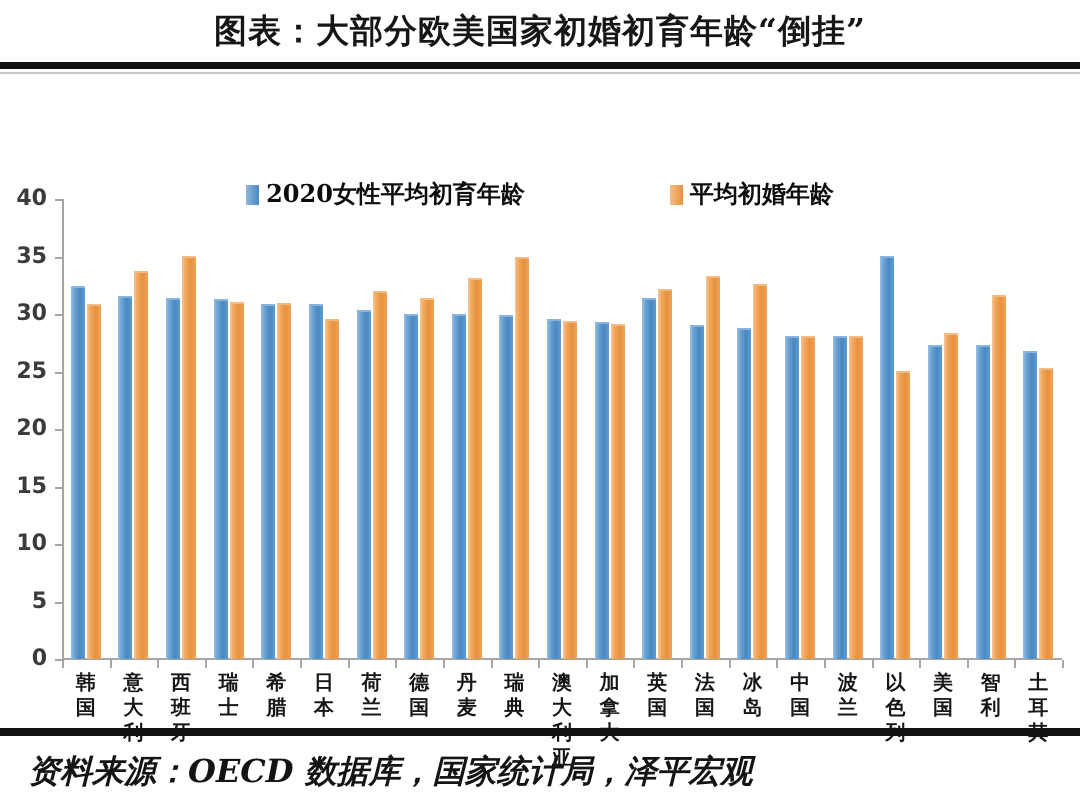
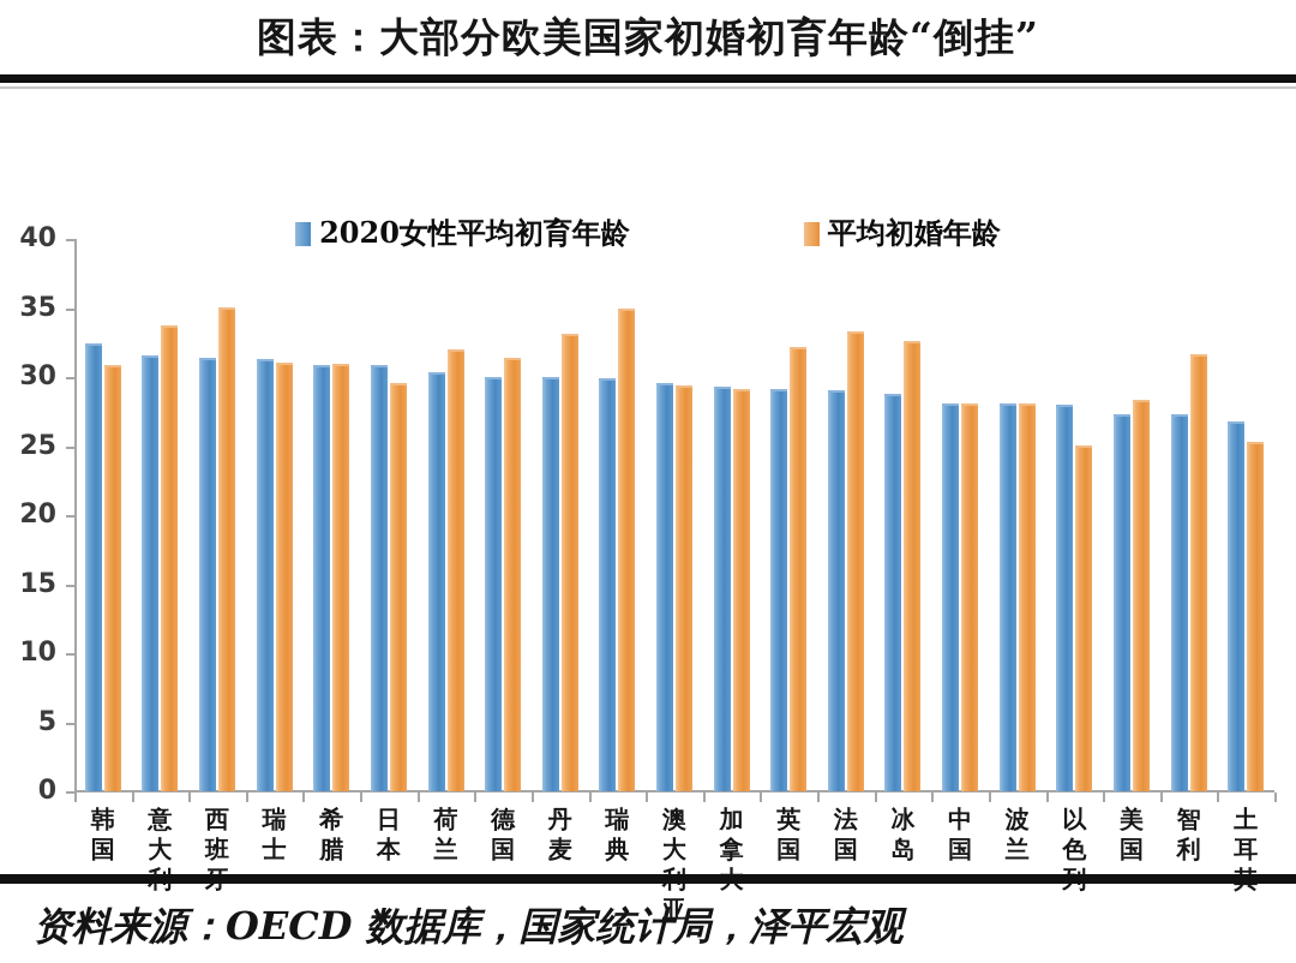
2020女性平均初育年龄/英国: 31.2 -> 29.0
2020女性平均初育年龄/以色列: 34.9 -> 27.8
